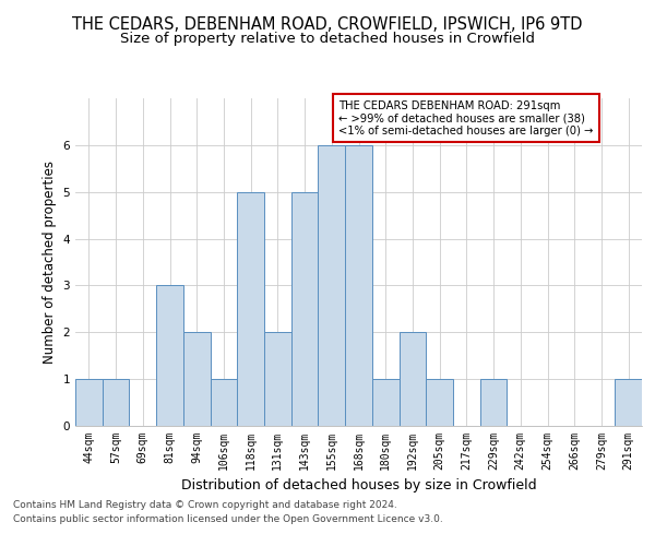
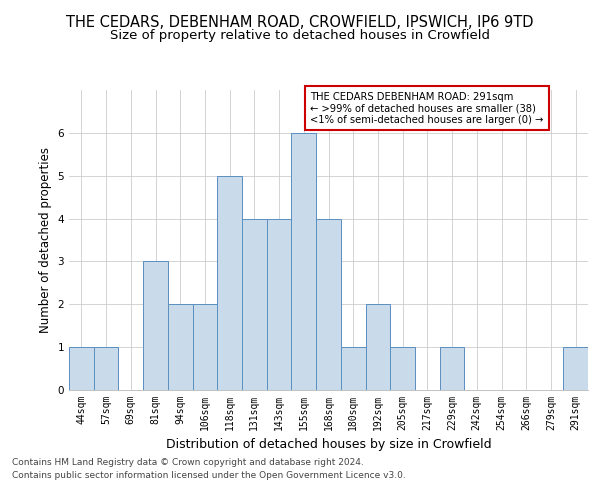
106sqm: 1 -> 2
131sqm: 2 -> 4
143sqm: 5 -> 4
168sqm: 6 -> 4
